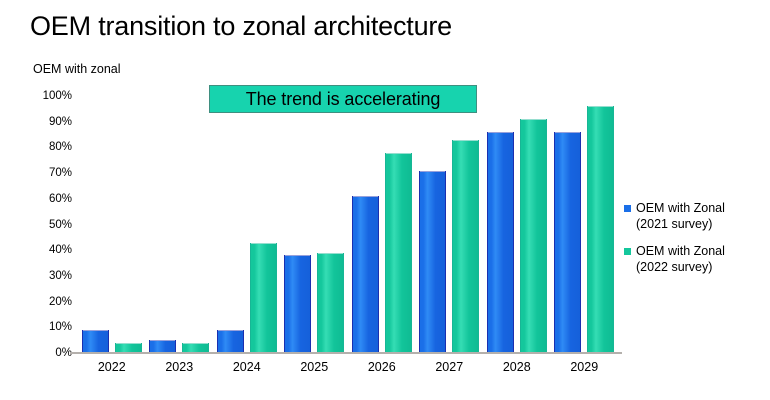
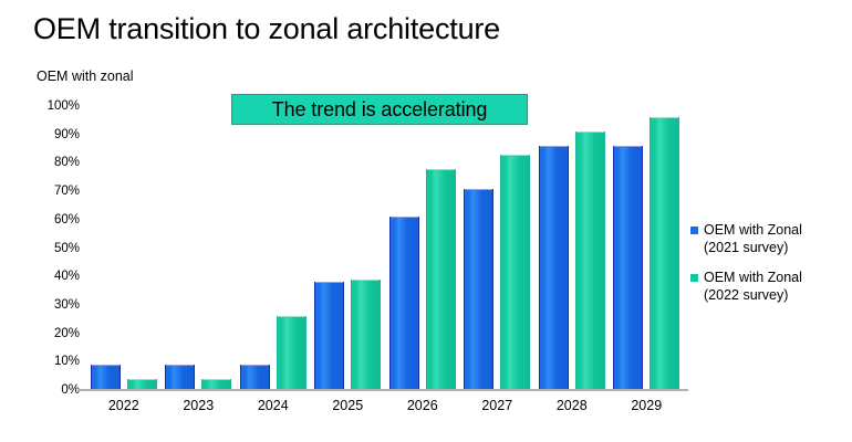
OEM with Zonal (2021 survey)/2023: 5% -> 9%
OEM with Zonal (2022 survey)/2024: 43% -> 26%
